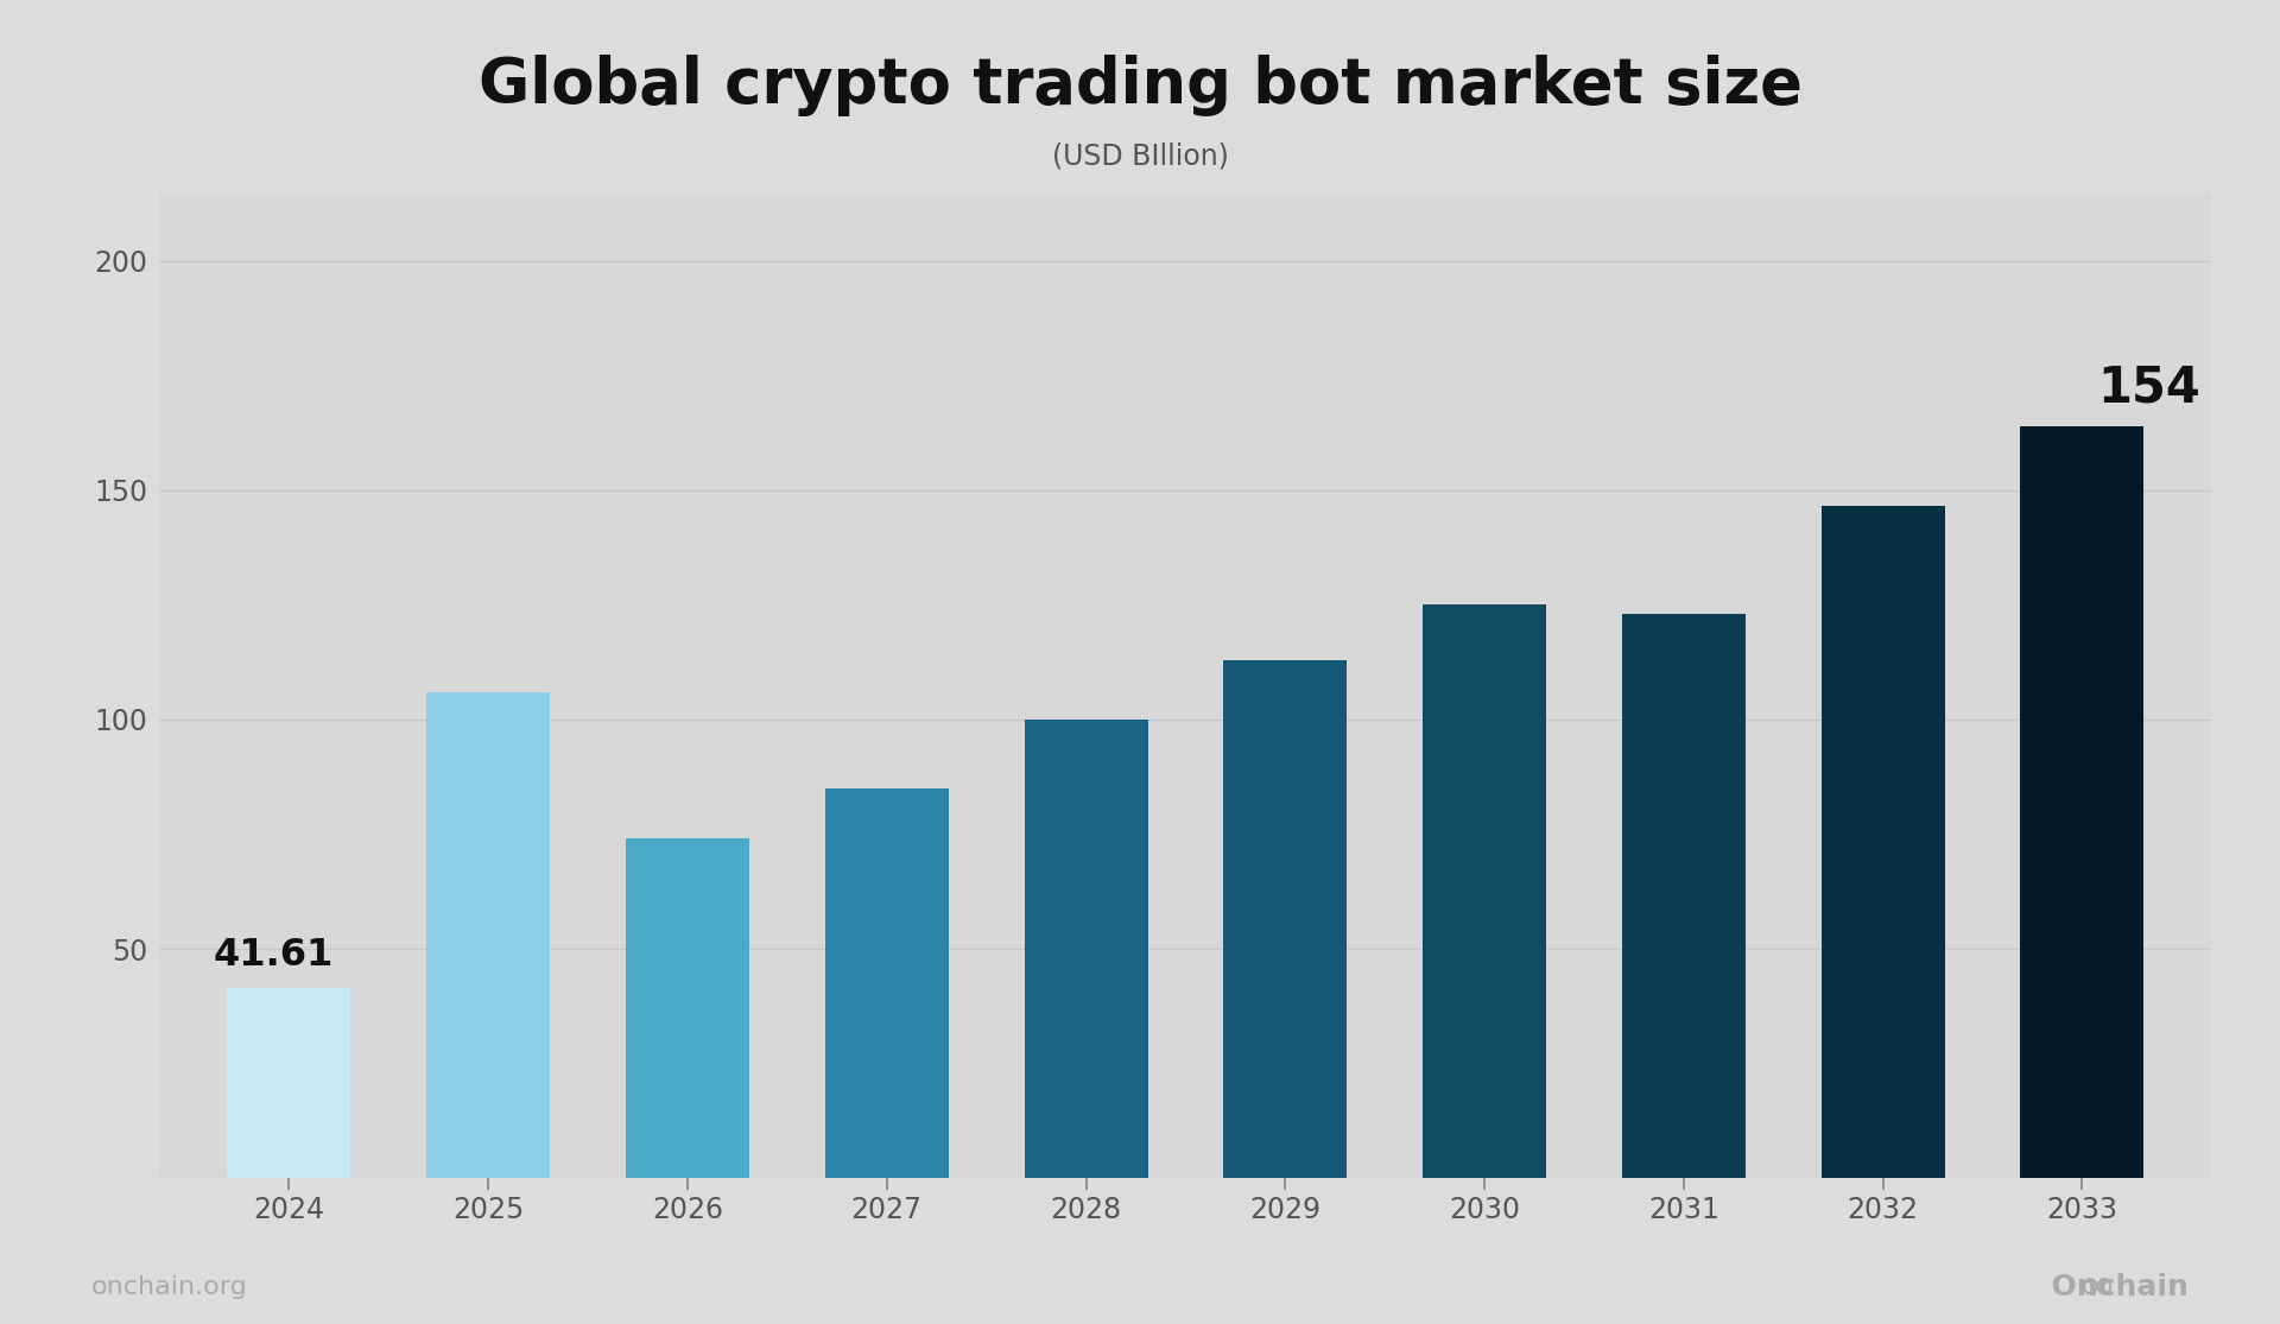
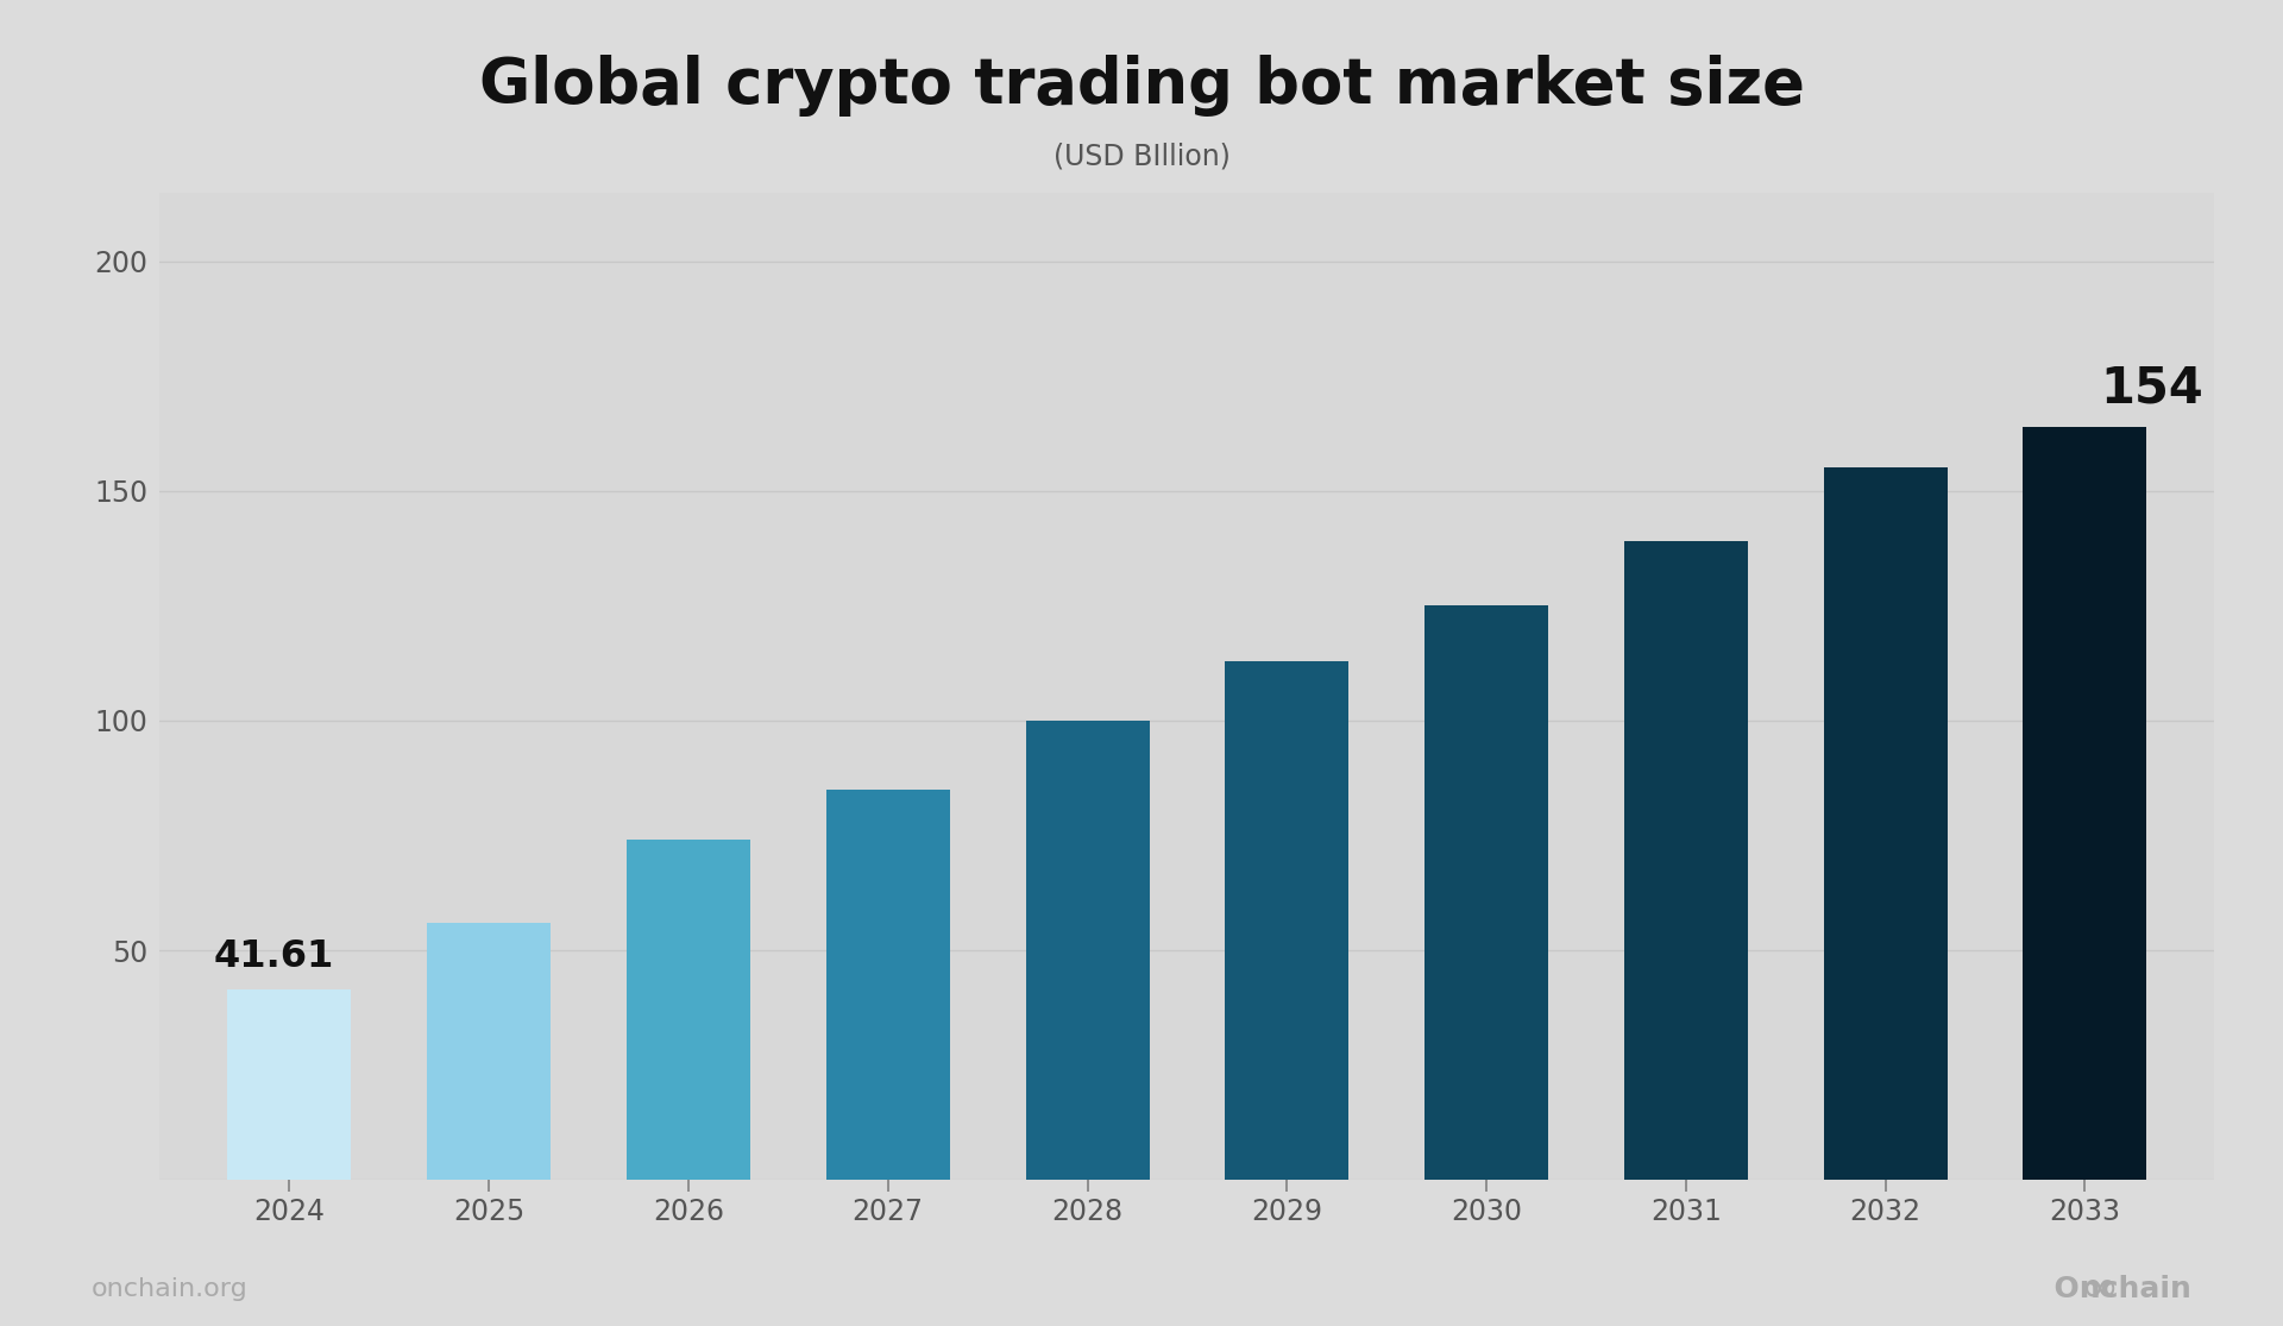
2025: 106.0 -> 56.0
2031: 123.0 -> 139.0
2032: 146.5 -> 155.0
